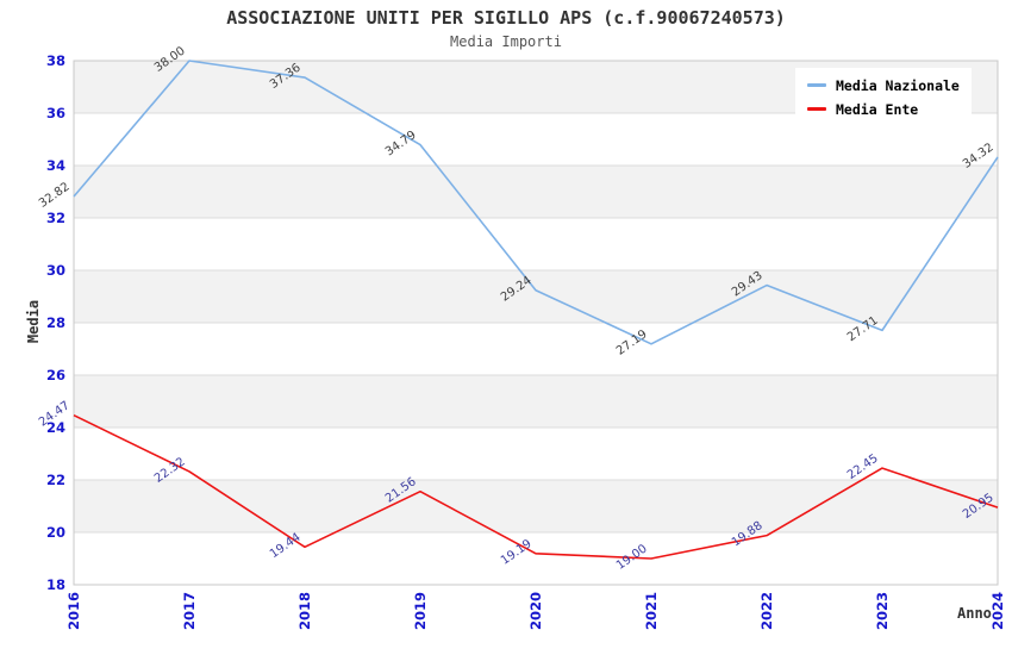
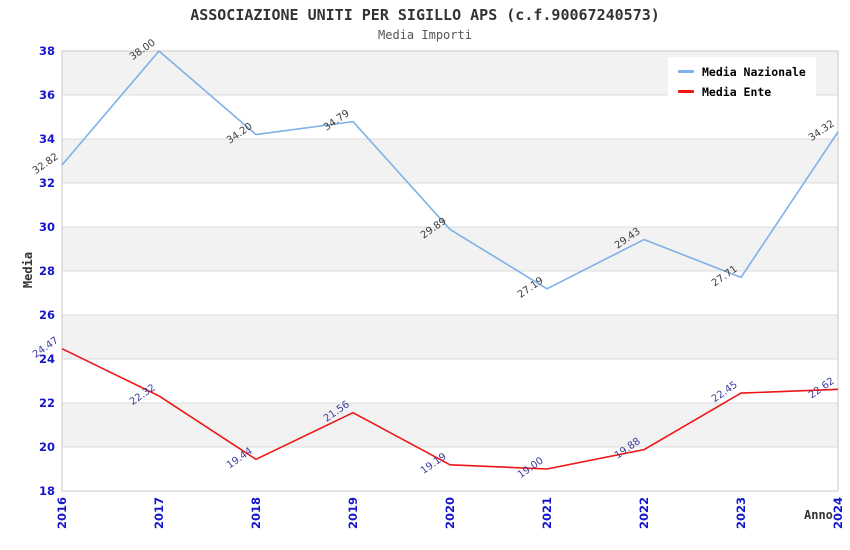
Media Nazionale/2018: 37.36 -> 34.20
Media Nazionale/2020: 29.24 -> 29.89
Media Ente/2024: 20.95 -> 22.62
